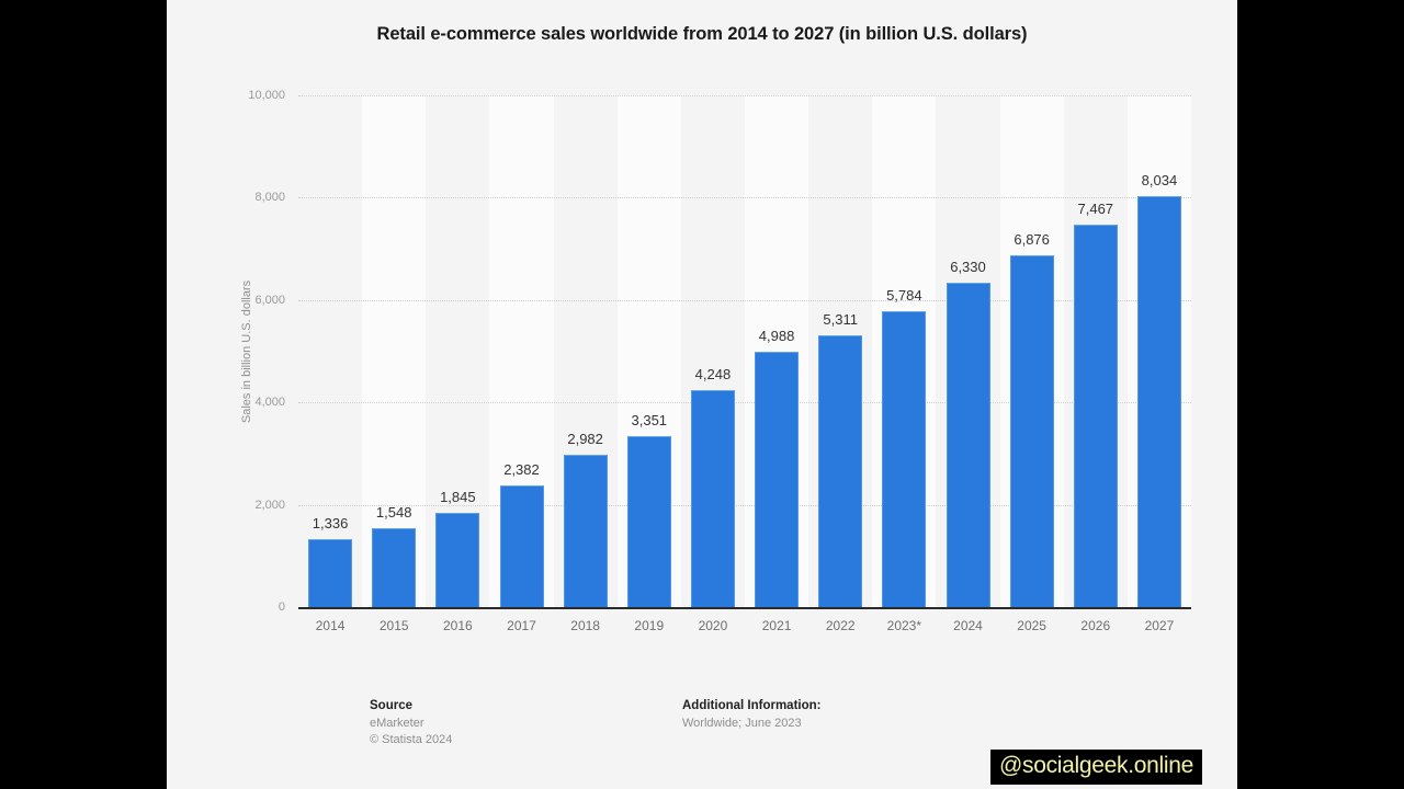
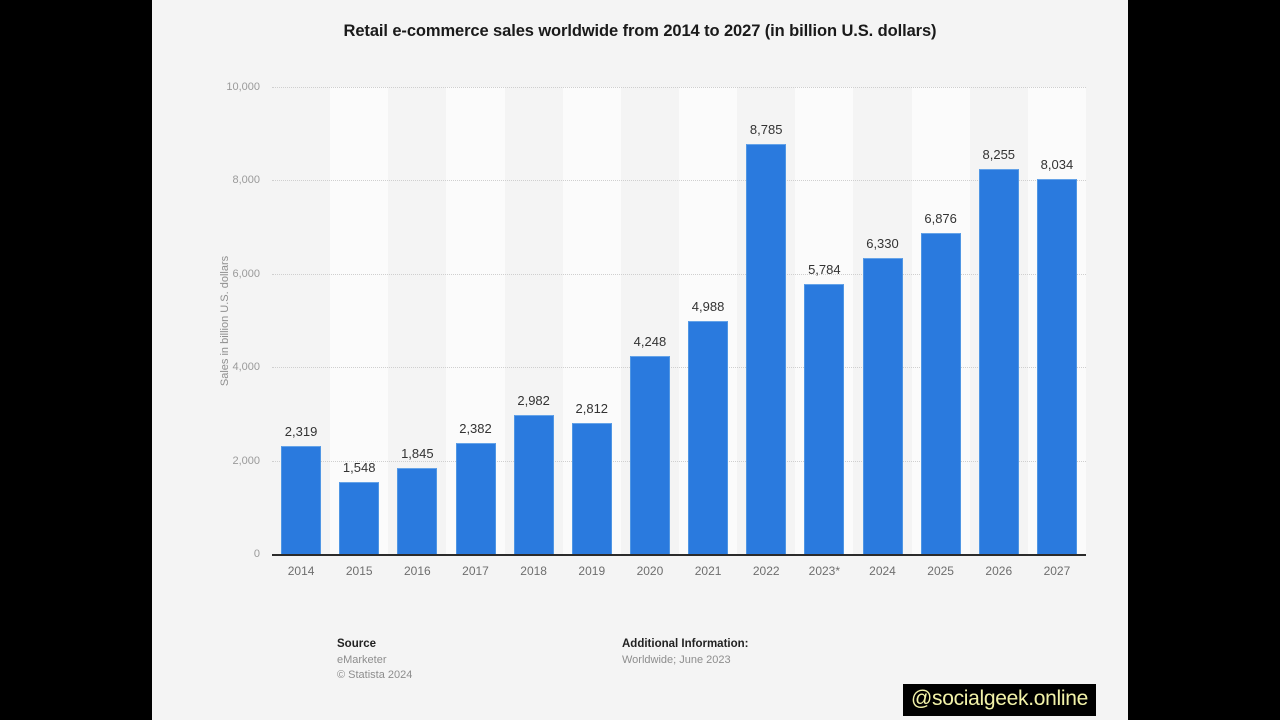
2014: 1,336 -> 2,319
2019: 3,351 -> 2,812
2022: 5,311 -> 8,785
2026: 7,467 -> 8,255
